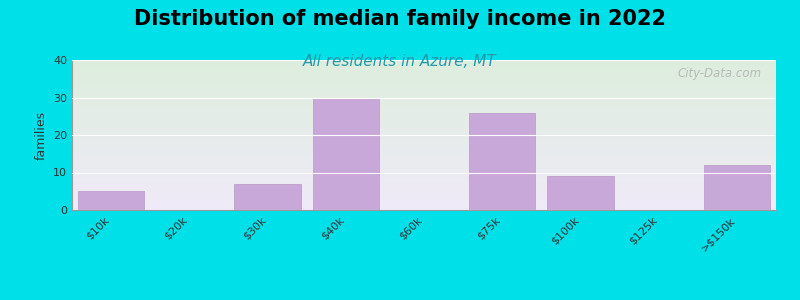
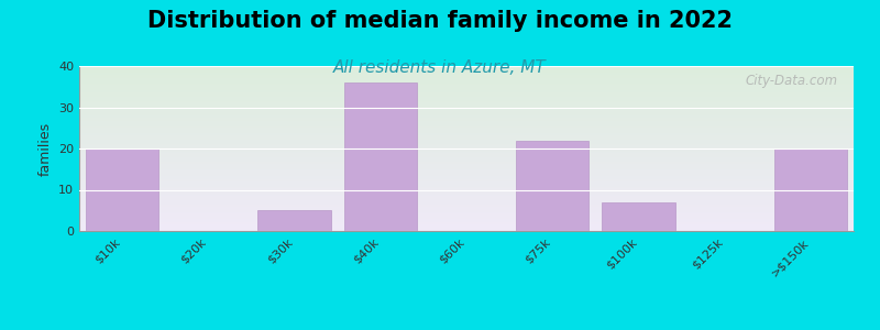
$10k: 5 -> 20
$30k: 7 -> 5
$40k: 30 -> 36
$75k: 26 -> 22
$100k: 9 -> 7
>$150k: 12 -> 20
